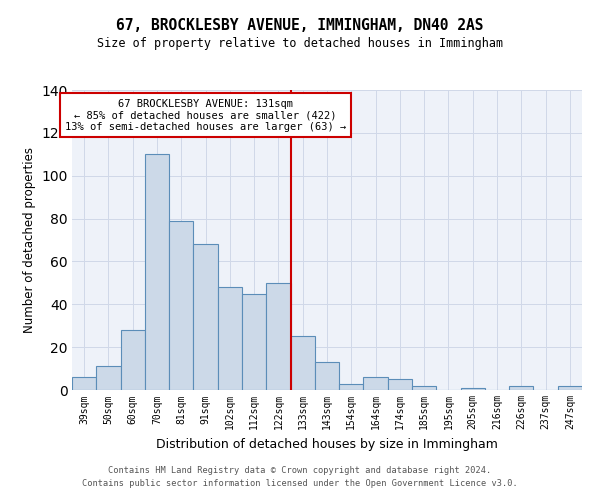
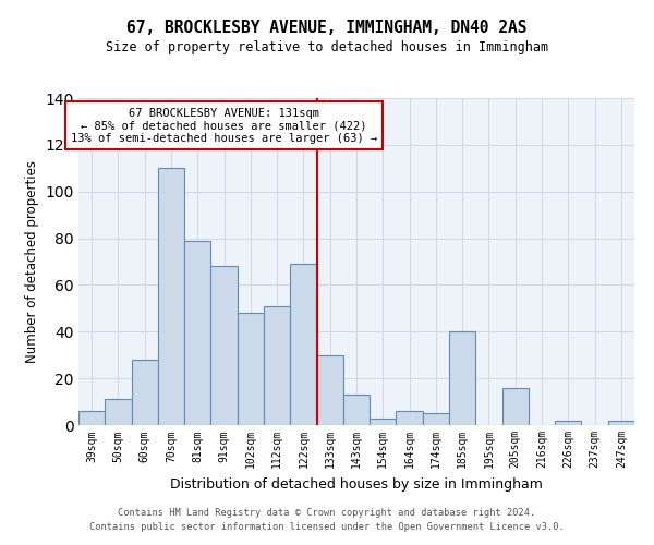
112sqm: 45 -> 51
122sqm: 50 -> 69
133sqm: 25 -> 30
185sqm: 2 -> 40
205sqm: 1 -> 16
